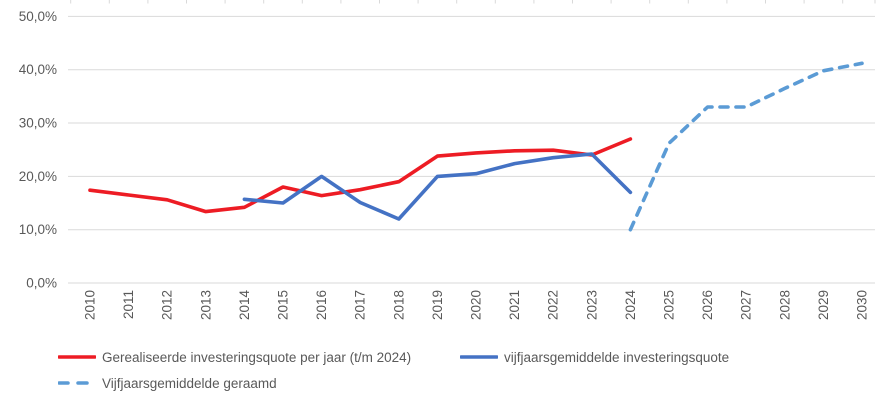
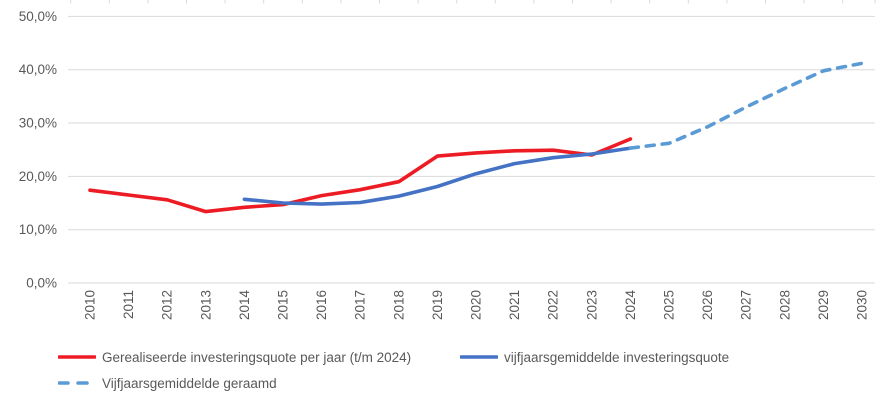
Gerealiseerde investeringsquote per jaar (t/m 2024)/2015: 18% -> 15%
vijfjaarsgemiddelde investeringsquote/2016: 20% -> 15%
vijfjaarsgemiddelde investeringsquote/2018: 12% -> 16%
vijfjaarsgemiddelde investeringsquote/2019: 20% -> 18%
vijfjaarsgemiddelde investeringsquote/2024: 17% -> 25%
Vijfjaarsgemiddelde geraamd/2024: 10% -> 25%
Vijfjaarsgemiddelde geraamd/2026: 33% -> 29%
